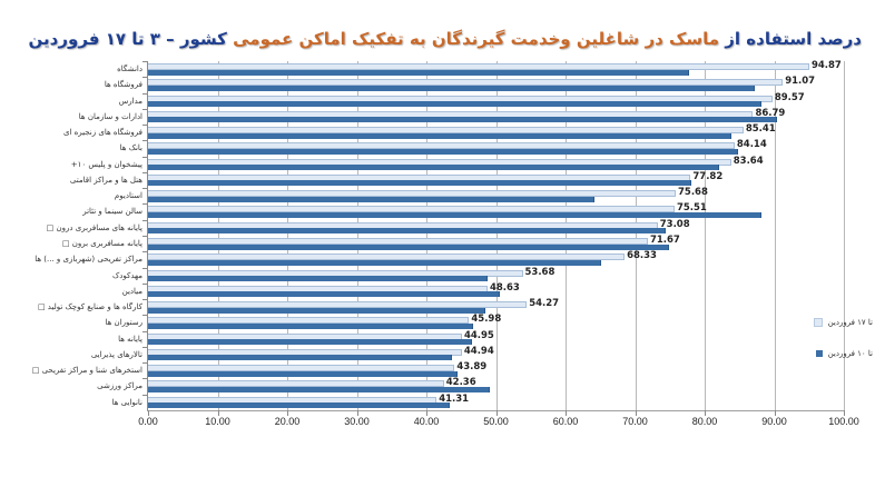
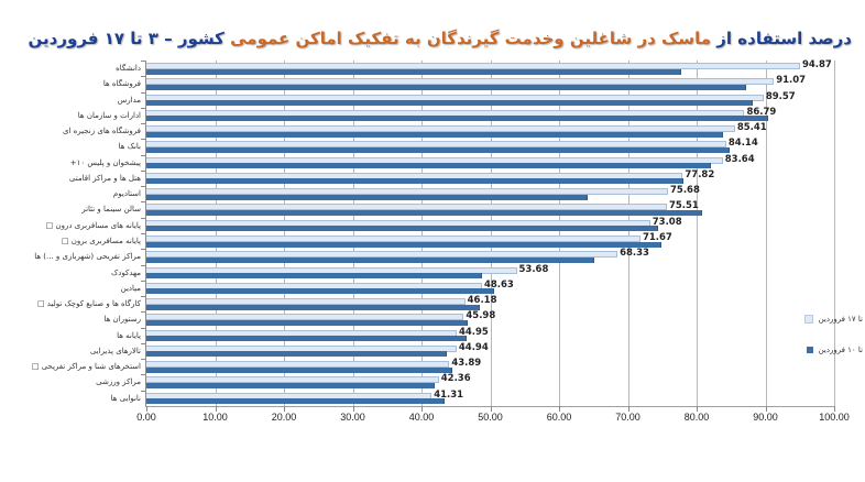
تا ۱۰ فروردین/سالن سینما و تئاتر: 88 -> 81
تا ۱۷ فروردین/کارگاه ها و صنایع کوچک تولید □: 54.27 -> 46.18
تا ۱۰ فروردین/مراکز ورزشی: 49 -> 42
